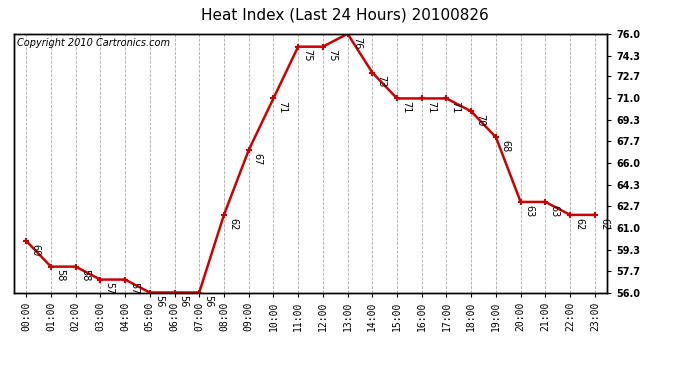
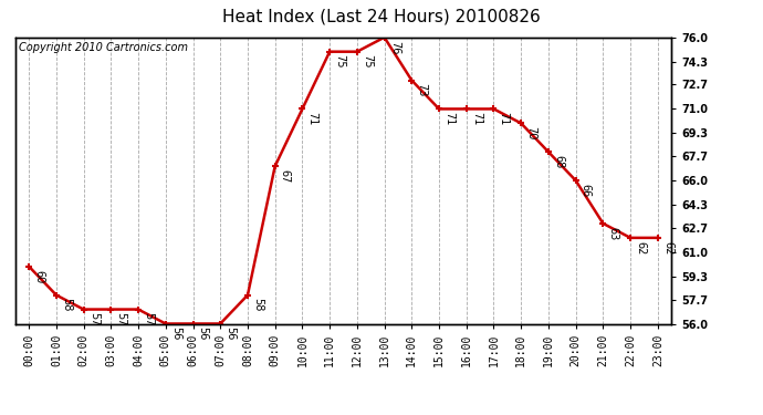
02:00: 58 -> 57
08:00: 62 -> 58
20:00: 63 -> 66
